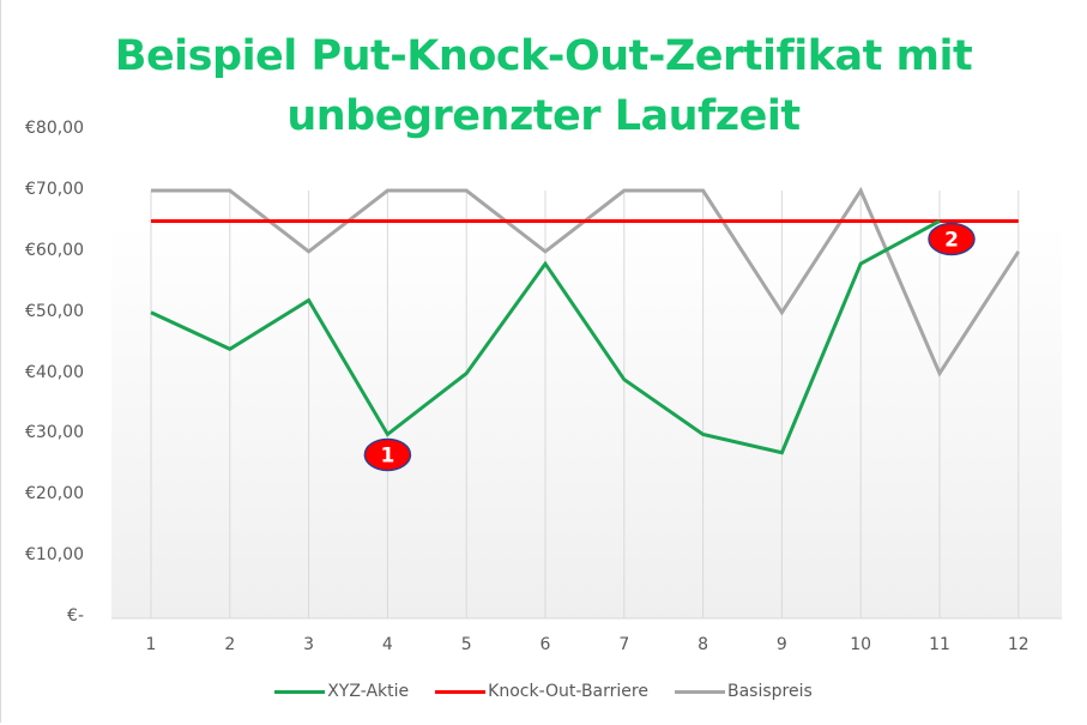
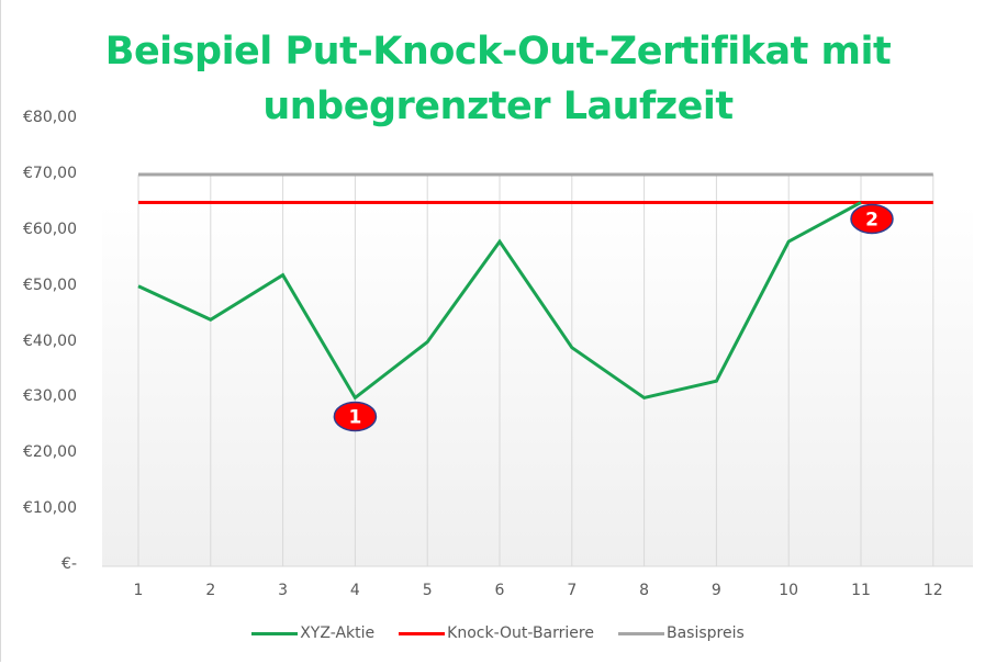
Basispreis/3: €60 -> €70
Basispreis/6: €60 -> €70
XYZ-Aktie/9: €27 -> €33
Basispreis/9: €50 -> €70
Basispreis/11: €40 -> €70
Basispreis/12: €60 -> €70
